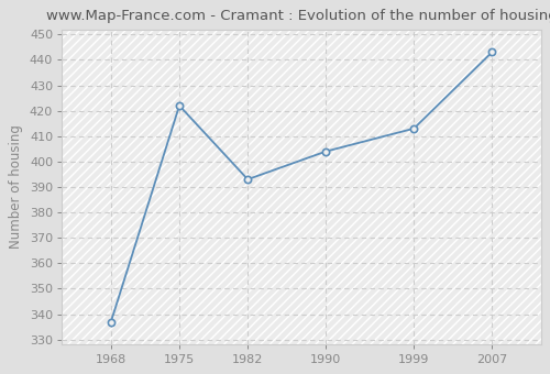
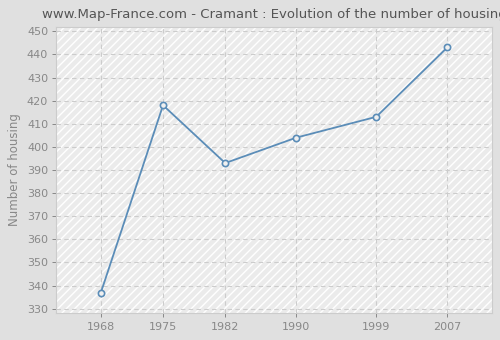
1975: 422 -> 418
